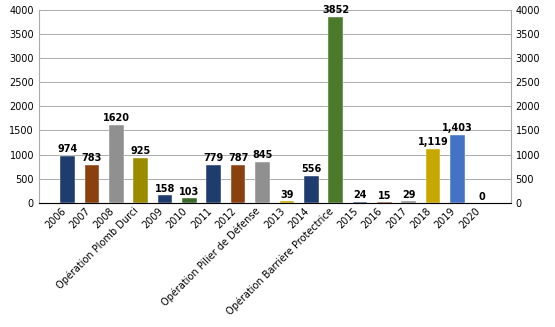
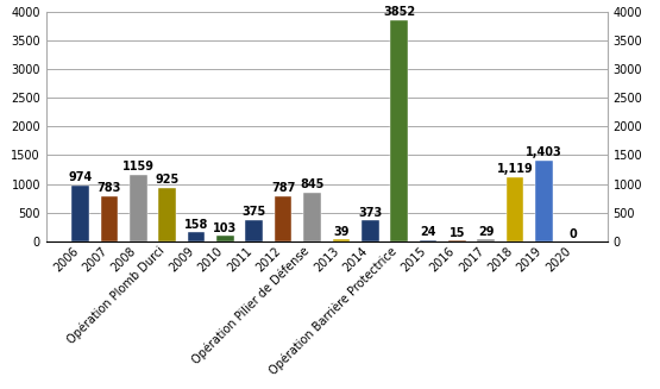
2008: 1620 -> 1159
2011: 779 -> 375
2014: 556 -> 373
